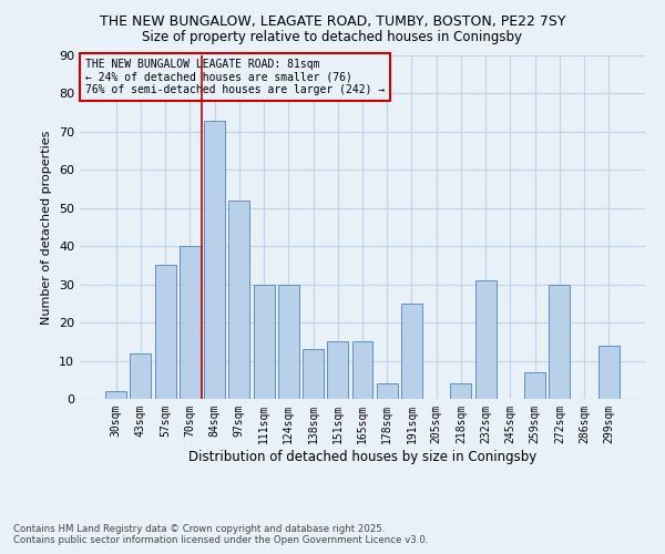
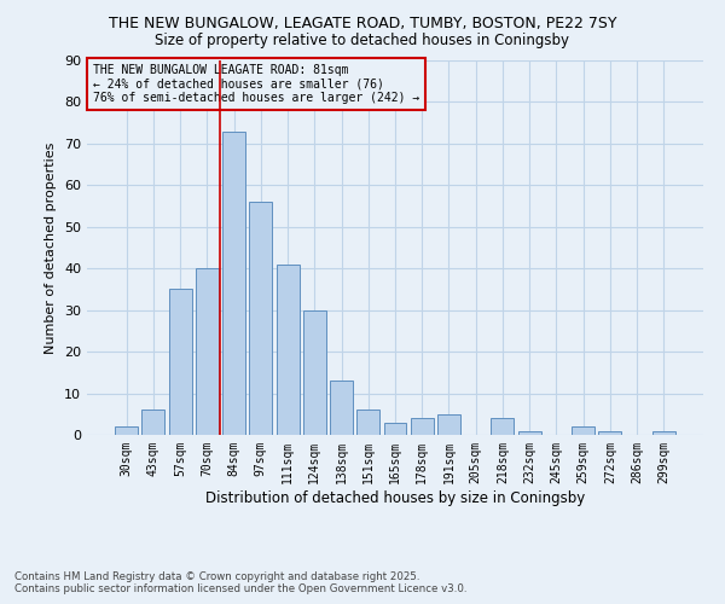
43sqm: 12 -> 6
97sqm: 52 -> 56
111sqm: 30 -> 41
151sqm: 15 -> 6
165sqm: 15 -> 3
191sqm: 25 -> 5
232sqm: 31 -> 1
259sqm: 7 -> 2
272sqm: 30 -> 1
299sqm: 14 -> 1
